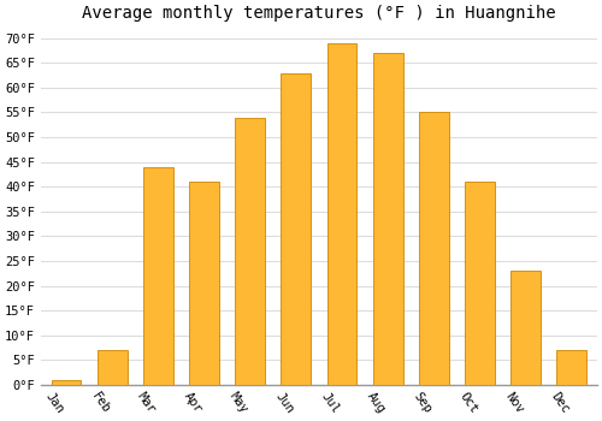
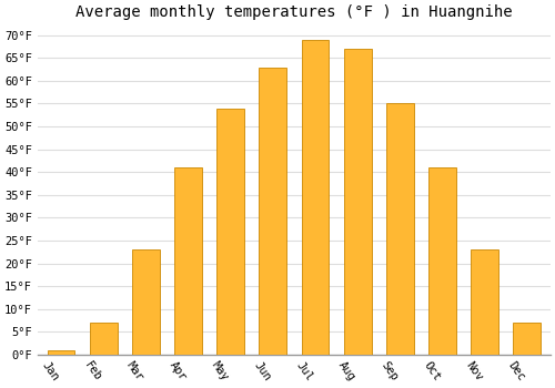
Mar: 44°F -> 23°F
